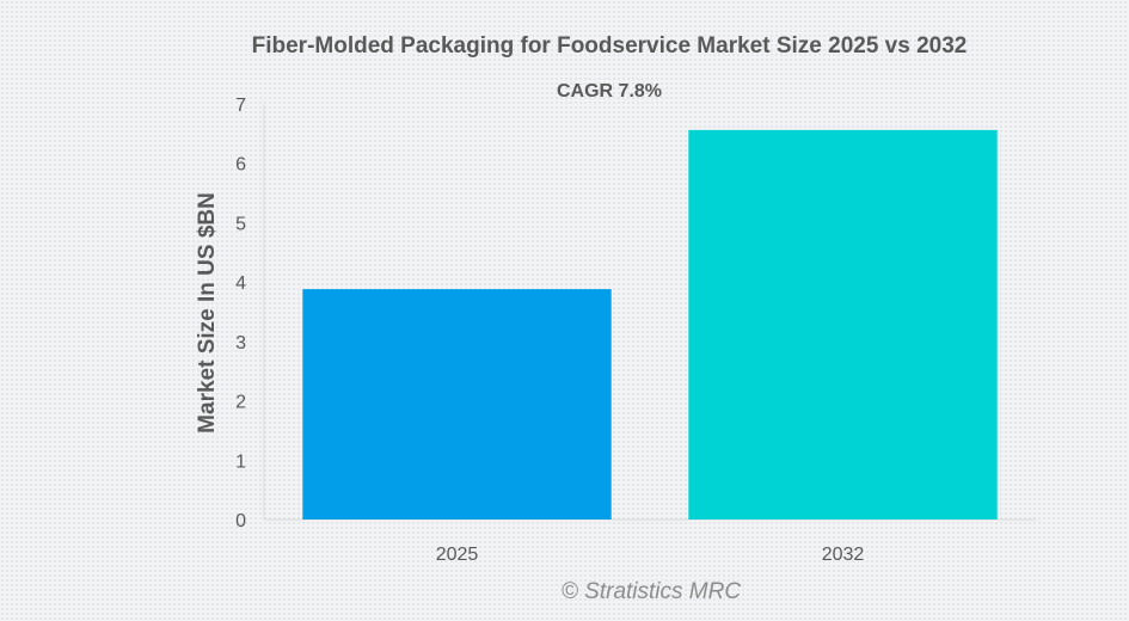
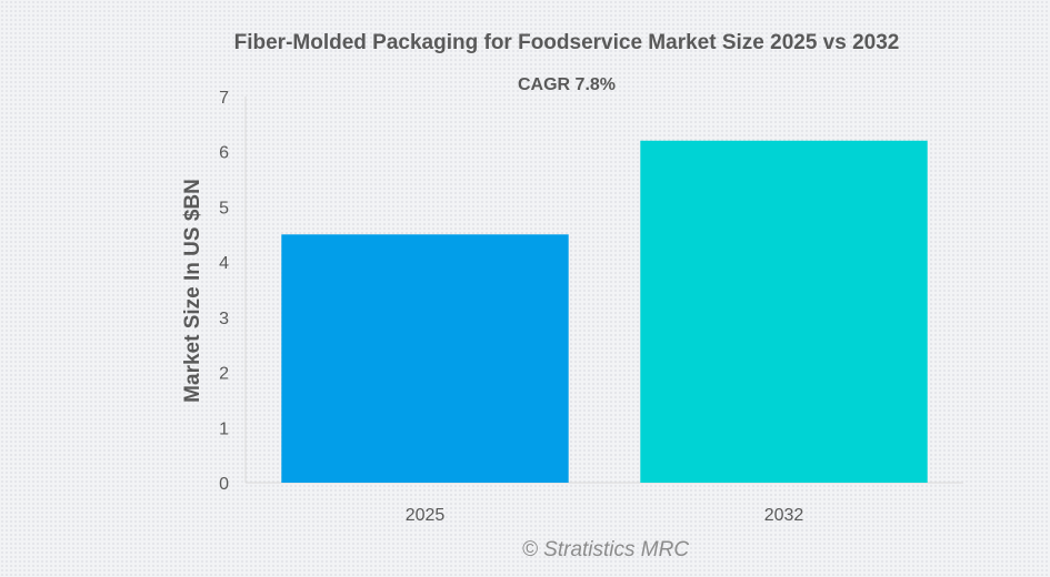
2025: 3.9 -> 4.5
2032: 6.6 -> 6.2
